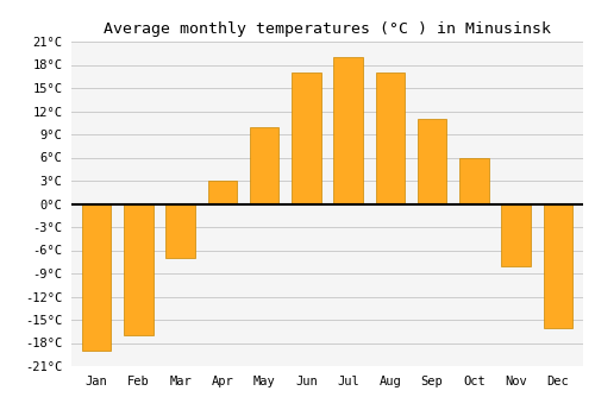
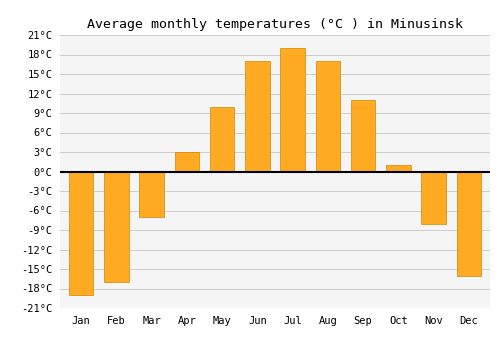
Oct: 6°C -> 1°C
